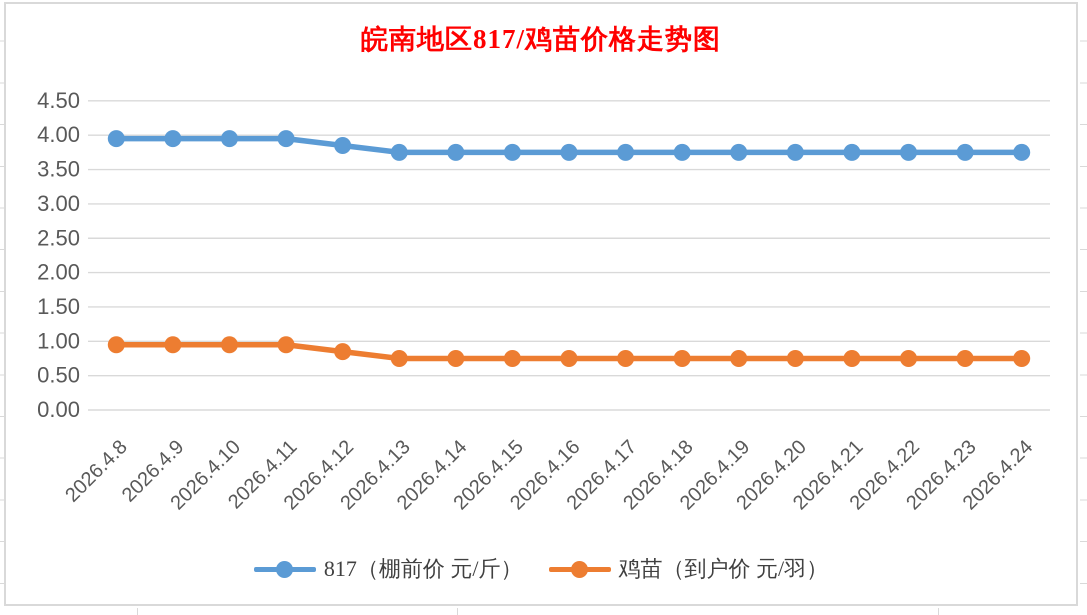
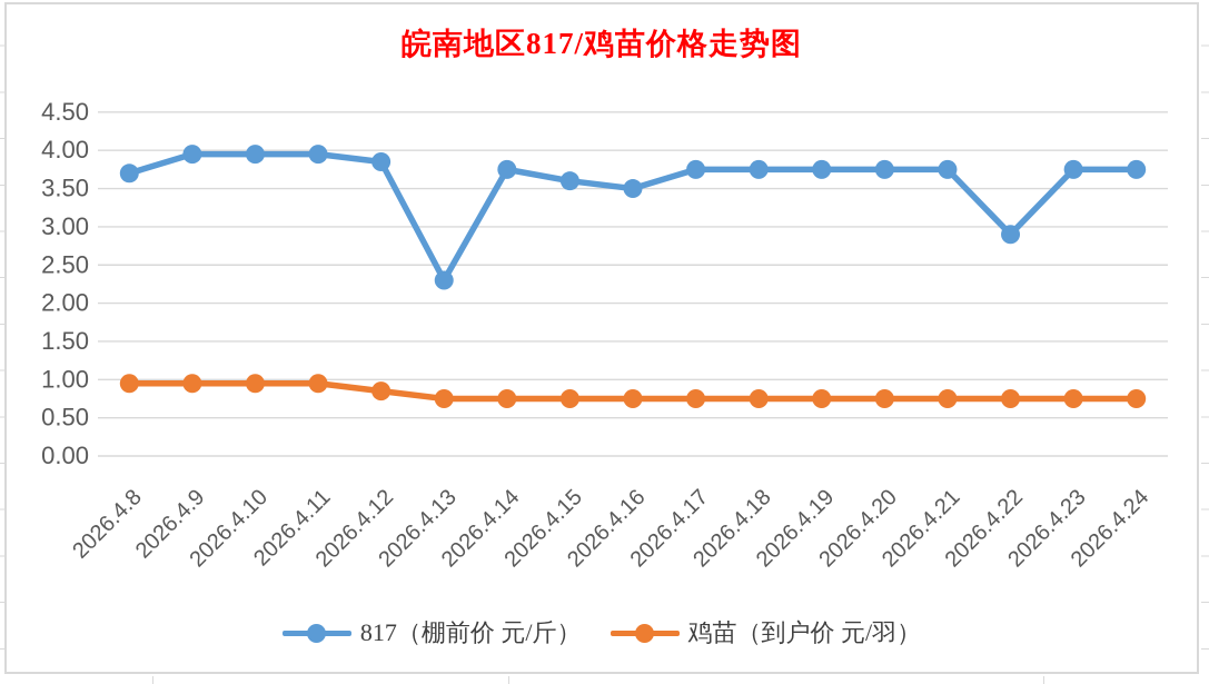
817（棚前价 元/斤）/2026.4.8: 4.0 -> 3.7
817（棚前价 元/斤）/2026.4.13: 3.8 -> 2.3
817（棚前价 元/斤）/2026.4.15: 3.8 -> 3.6
817（棚前价 元/斤）/2026.4.16: 3.8 -> 3.5
817（棚前价 元/斤）/2026.4.22: 3.8 -> 2.9
